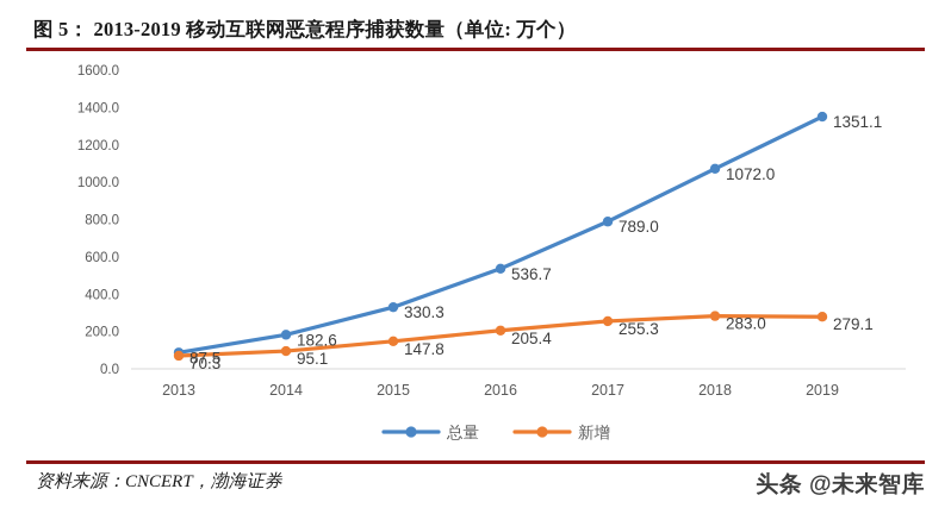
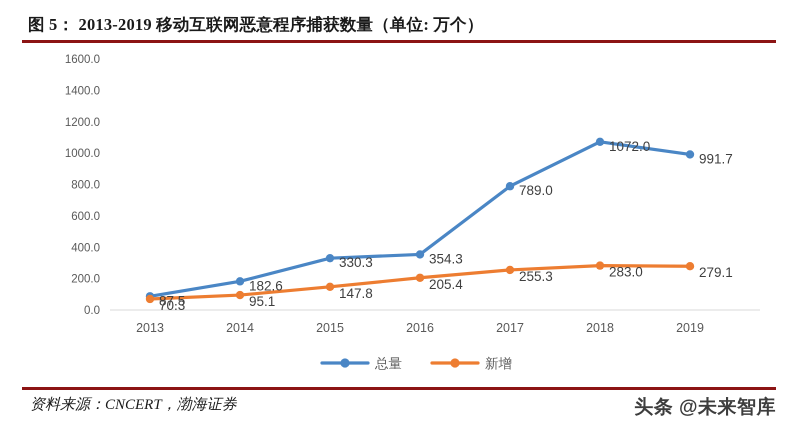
总量/2016: 536.7 -> 354.3
总量/2019: 1351.1 -> 991.7
